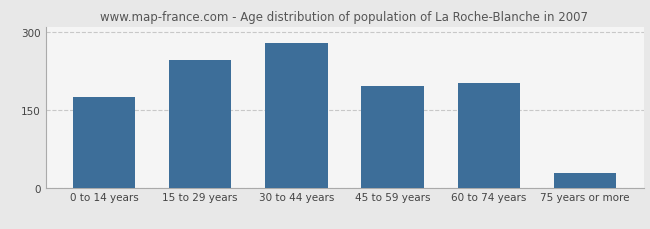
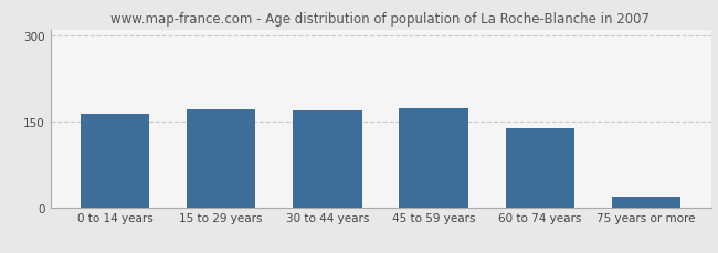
0 to 14 years: 174 -> 163
15 to 29 years: 246 -> 170
30 to 44 years: 278 -> 168
45 to 59 years: 196 -> 173
60 to 74 years: 202 -> 137
75 years or more: 28 -> 18
